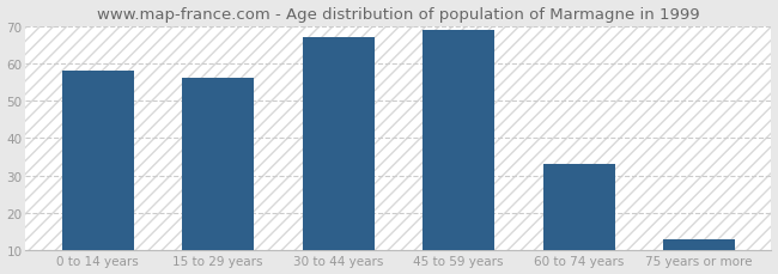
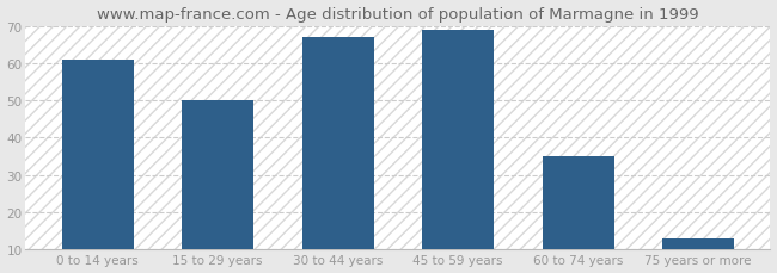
0 to 14 years: 58 -> 61
15 to 29 years: 56 -> 50
60 to 74 years: 33 -> 35
